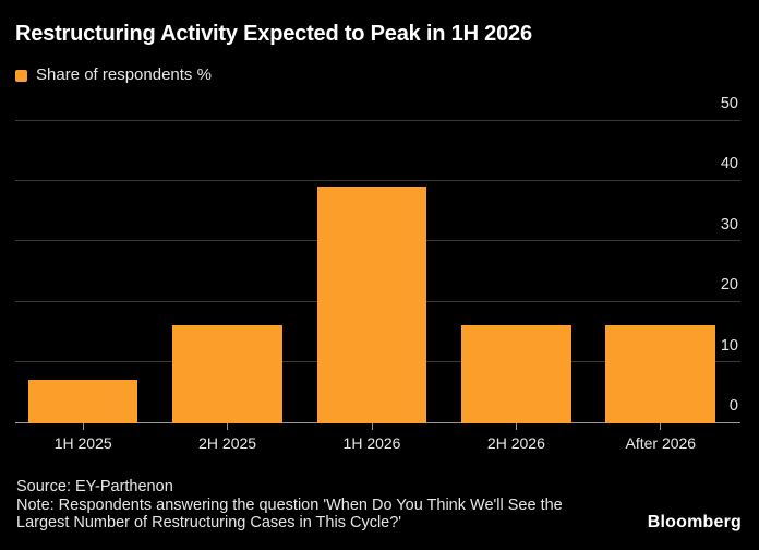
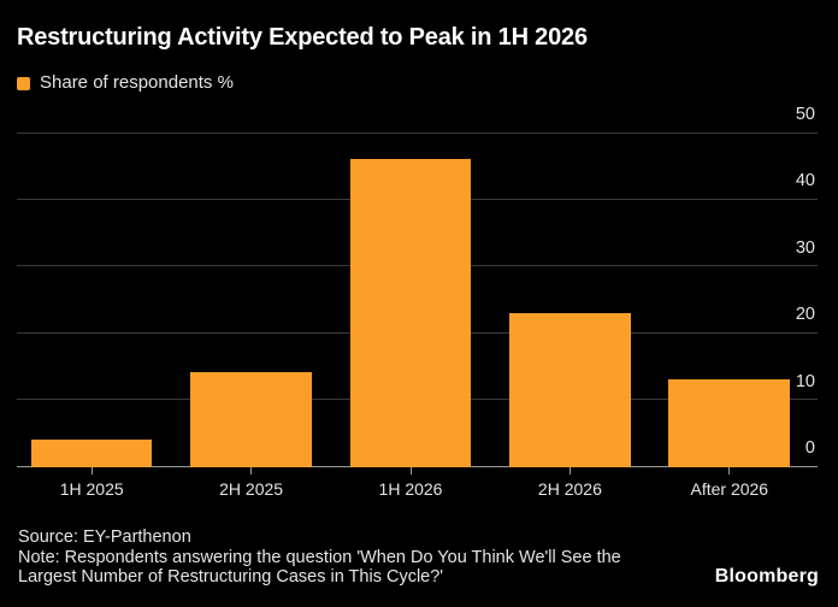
1H 2025: 7 -> 4
2H 2025: 16 -> 14
1H 2026: 39 -> 46
2H 2026: 16 -> 23
After 2026: 16 -> 13
